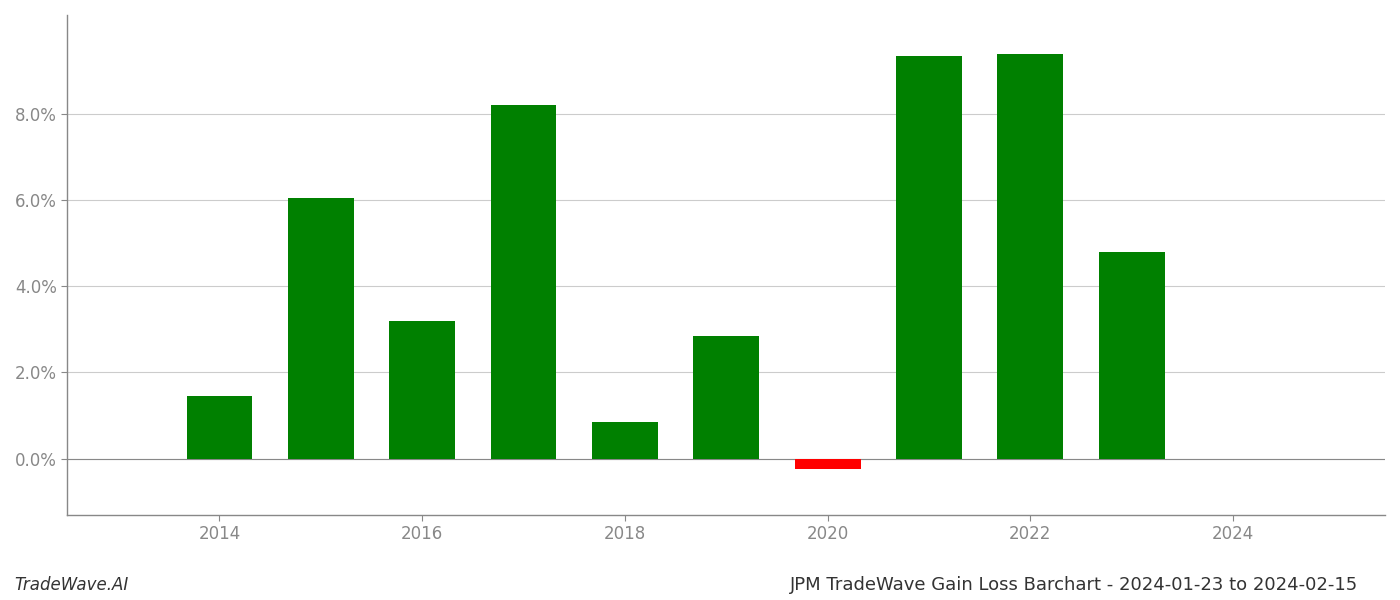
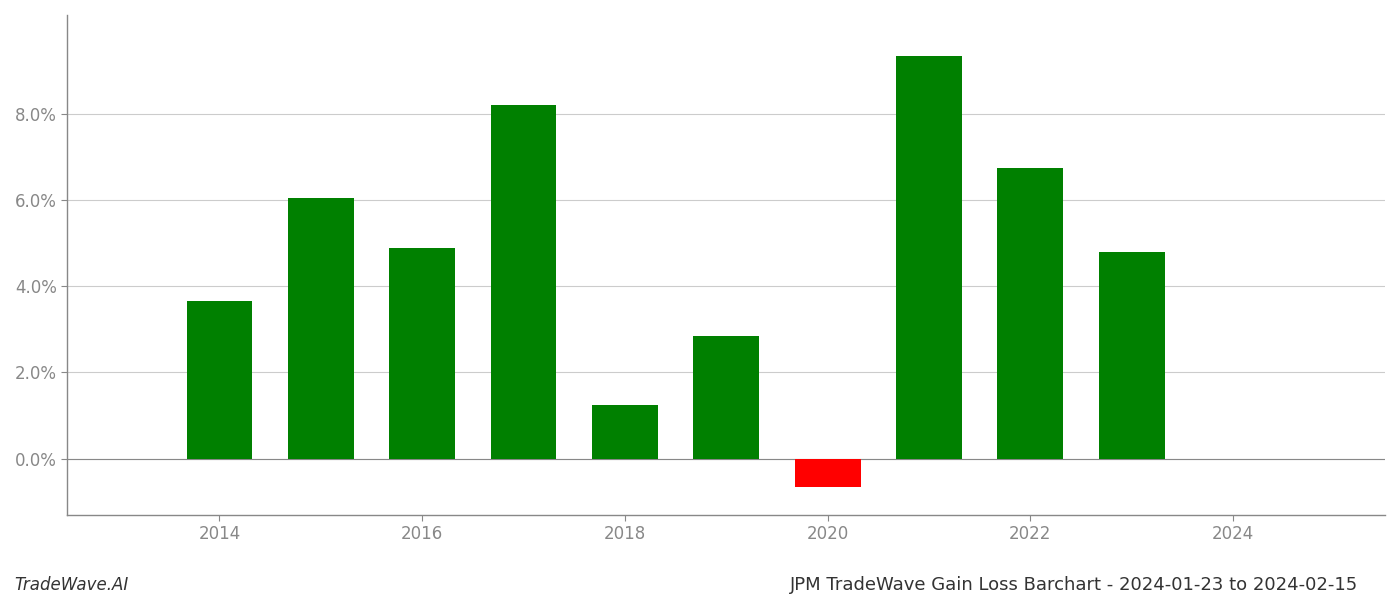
2014: 1.45% -> 3.65%
2016: 3.20% -> 4.90%
2018: 0.85% -> 1.25%
2020: -0.25% -> -0.65%
2022: 9.40% -> 6.75%
